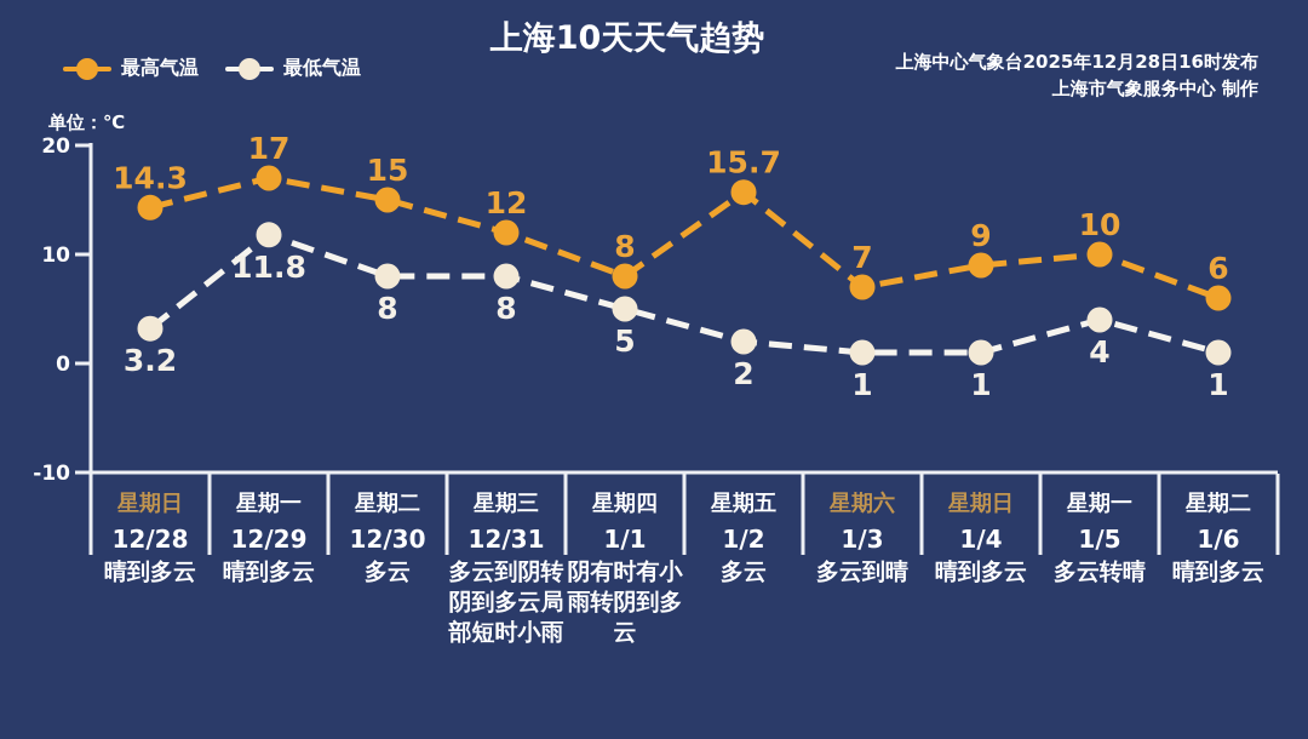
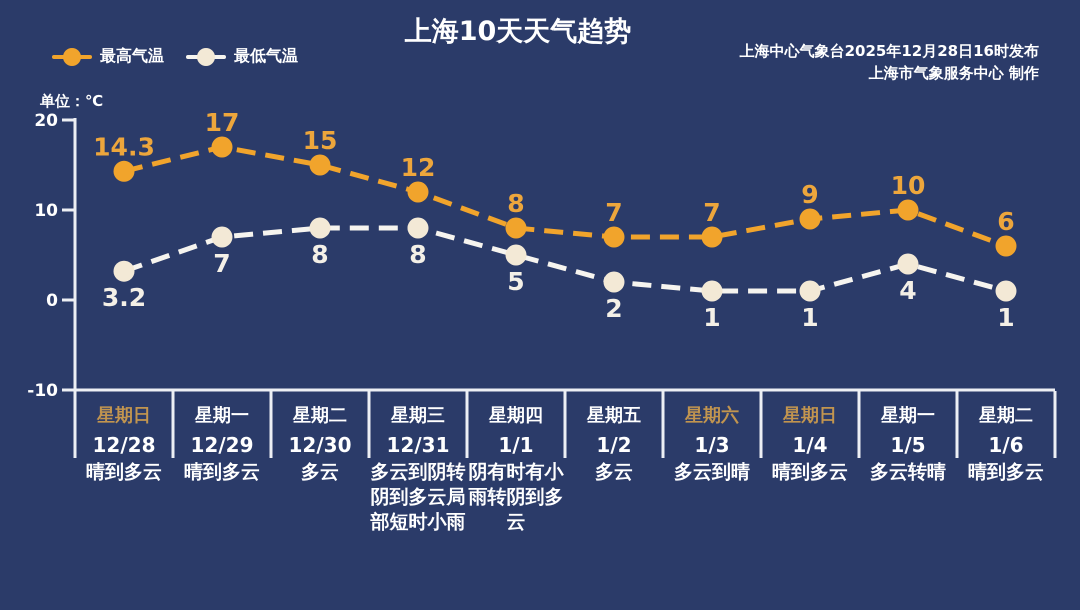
最低气温/12/29: 11.8 -> 7
最高气温/1/2: 15.7 -> 7
